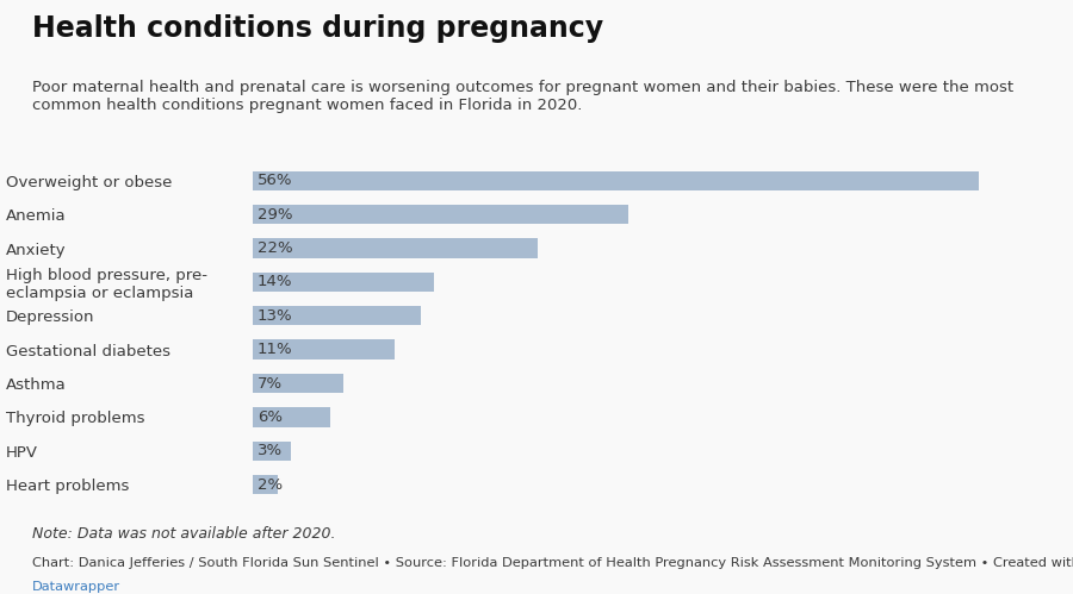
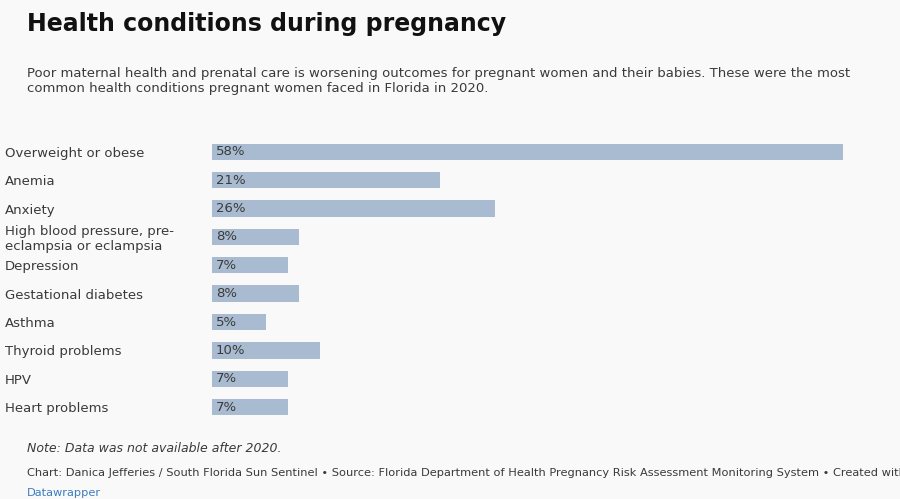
Overweight or obese: 56% -> 58%
Anemia: 29% -> 21%
Anxiety: 22% -> 26%
High blood pressure, pre- eclampsia or eclampsia: 14% -> 8%
Depression: 13% -> 7%
Gestational diabetes: 11% -> 8%
Asthma: 7% -> 5%
Thyroid problems: 6% -> 10%
HPV: 3% -> 7%
Heart problems: 2% -> 7%
